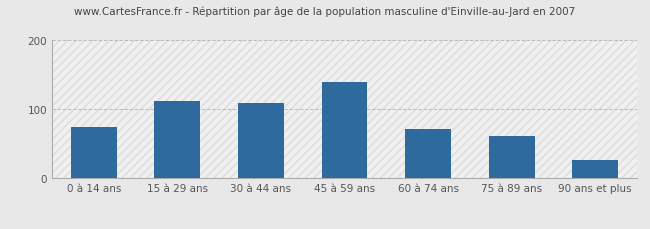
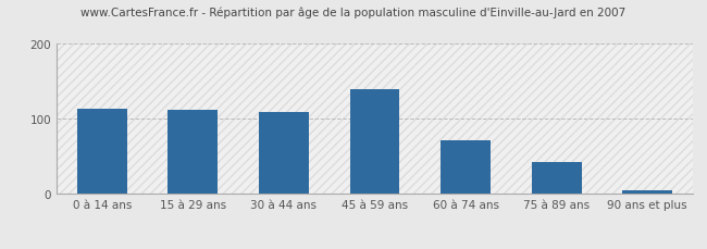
0 à 14 ans: 74 -> 113
75 à 89 ans: 62 -> 42
90 ans et plus: 26 -> 5
